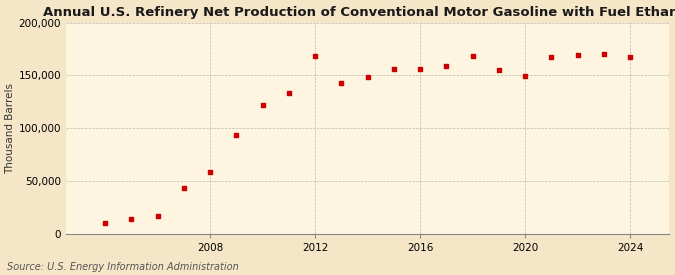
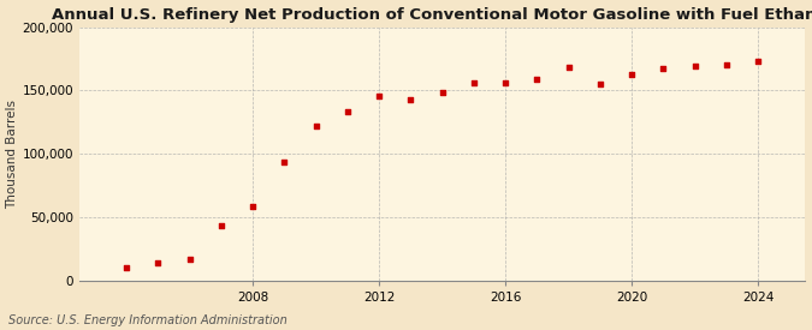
2012: 168,000 -> 146,000
2020: 149,000 -> 163,000
2024: 167,000 -> 173,000
